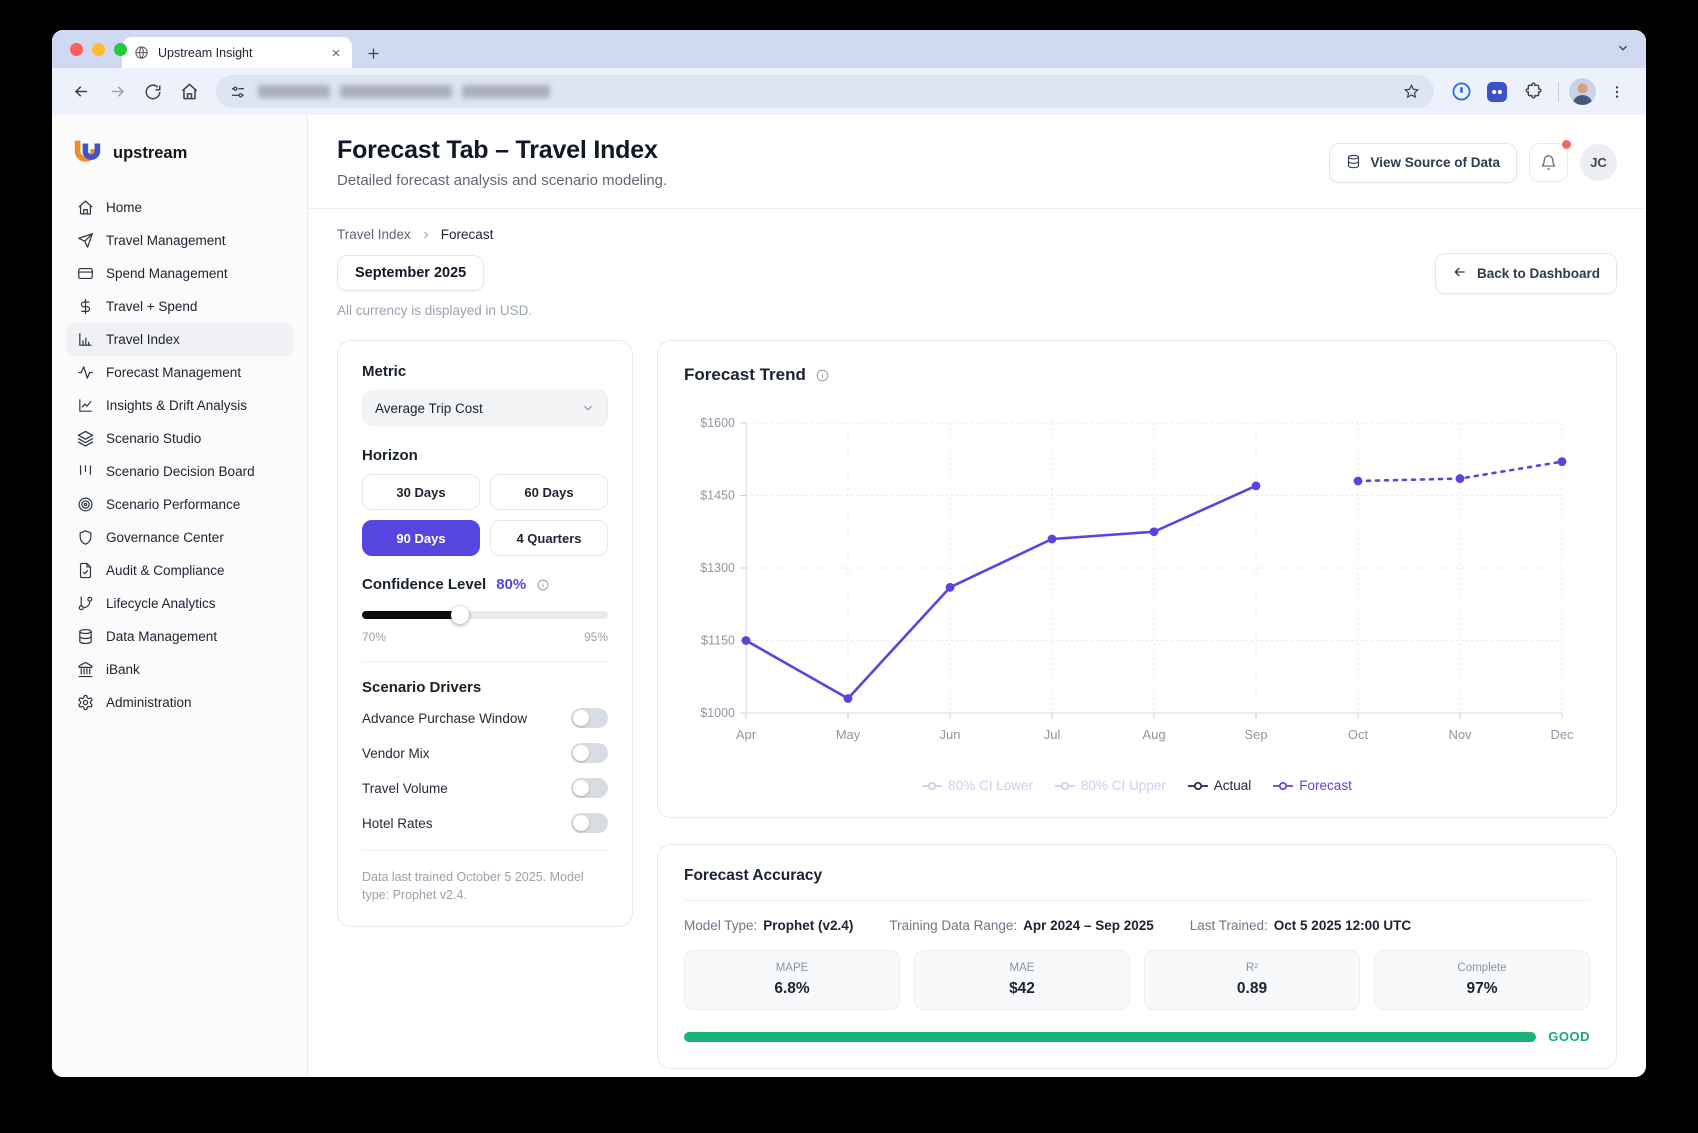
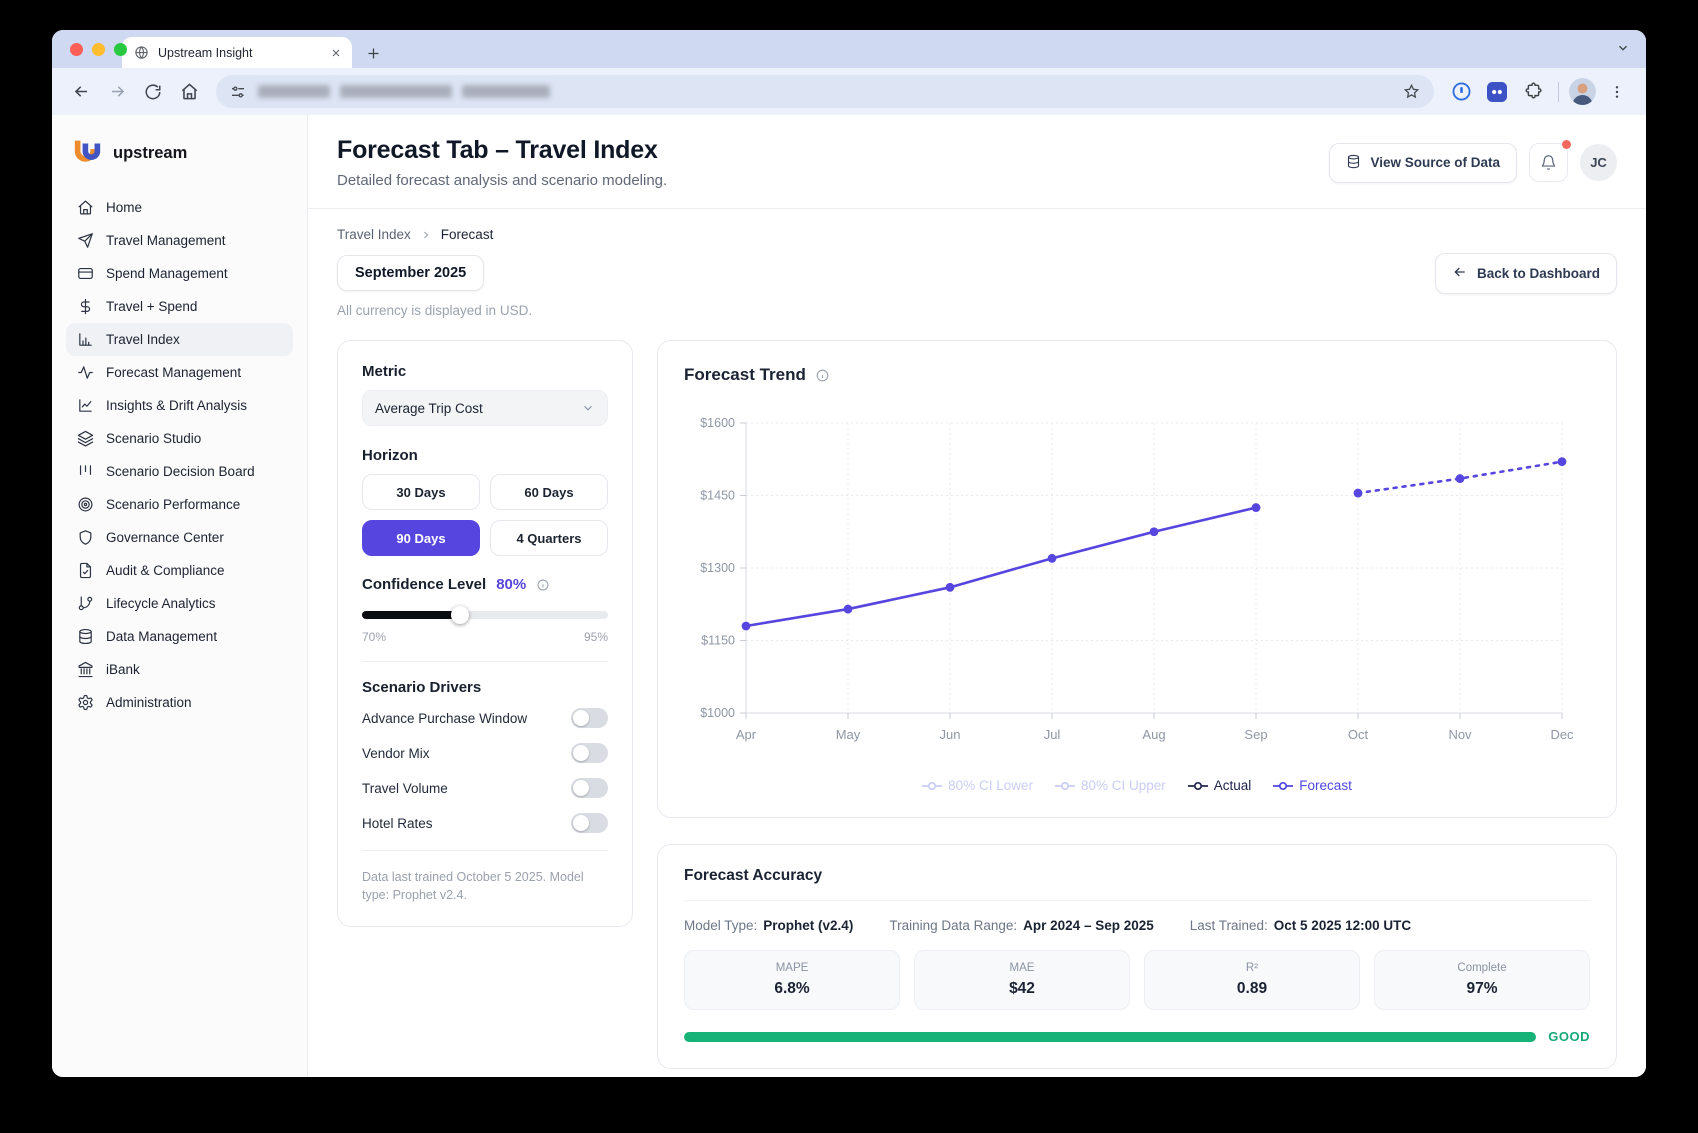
Actual/Apr: $1150 -> $1180
Actual/May: $1030 -> $1220
Actual/Jul: $1360 -> $1320
Actual/Sep: $1470 -> $1420
Forecast/Oct: $1480 -> $1460
